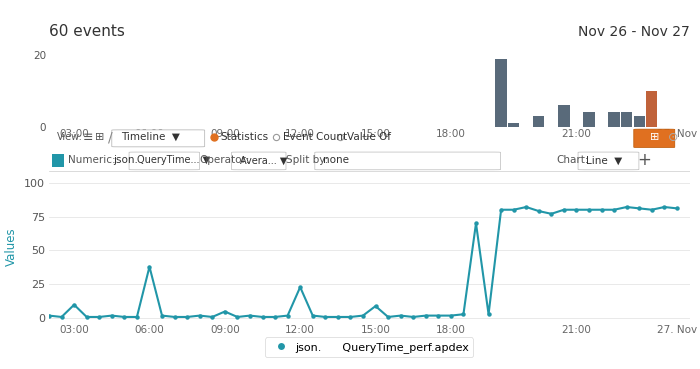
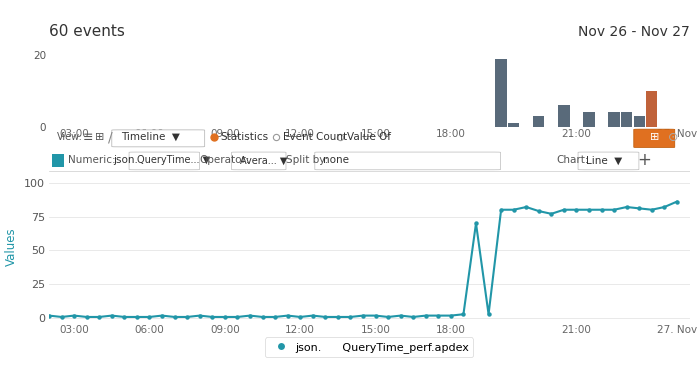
03:00: 10 -> 2
06:00: 38 -> 1
09:00: 5 -> 1
12:00: 23 -> 1
15:00: 9 -> 2
27. Nov: 81 -> 86
